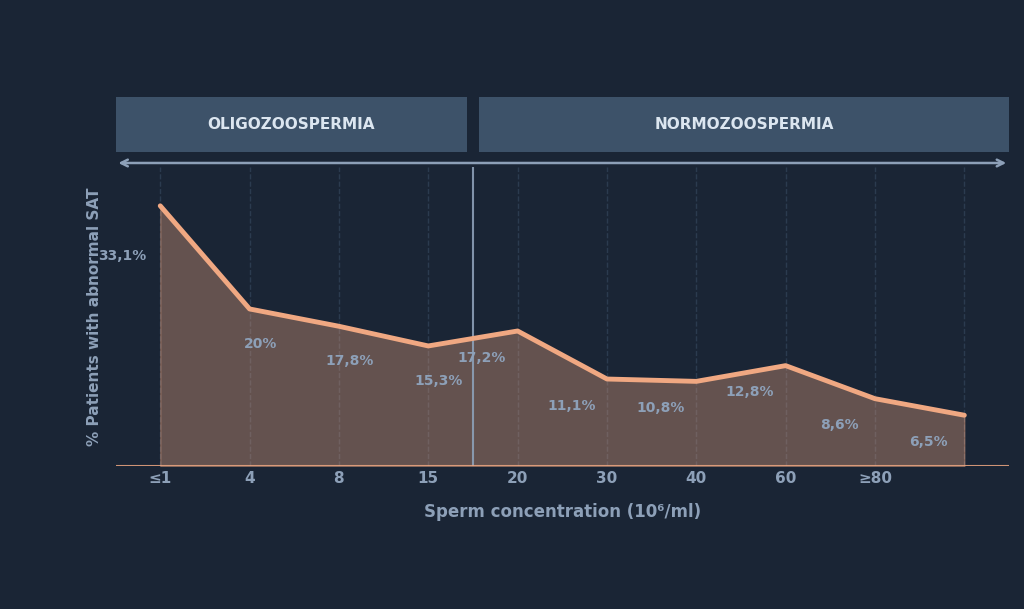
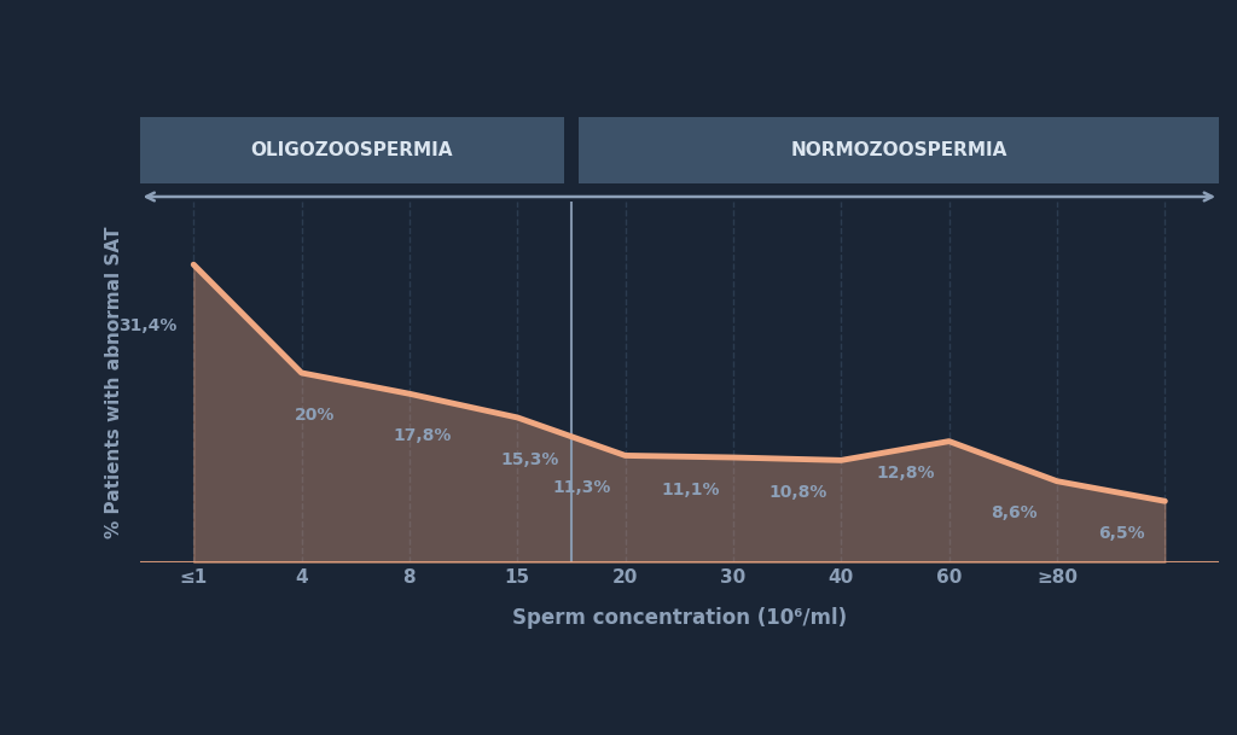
≤1: 33,1% -> 31,4%
20: 17,2% -> 11,3%
